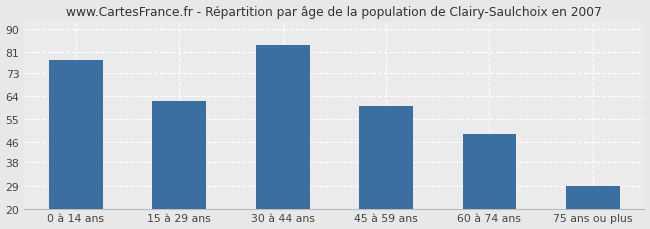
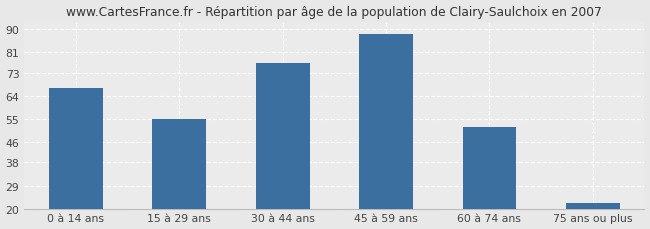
0 à 14 ans: 78 -> 67
15 à 29 ans: 62 -> 55
30 à 44 ans: 84 -> 77
45 à 59 ans: 60 -> 88
60 à 74 ans: 49 -> 52
75 ans ou plus: 29 -> 22
